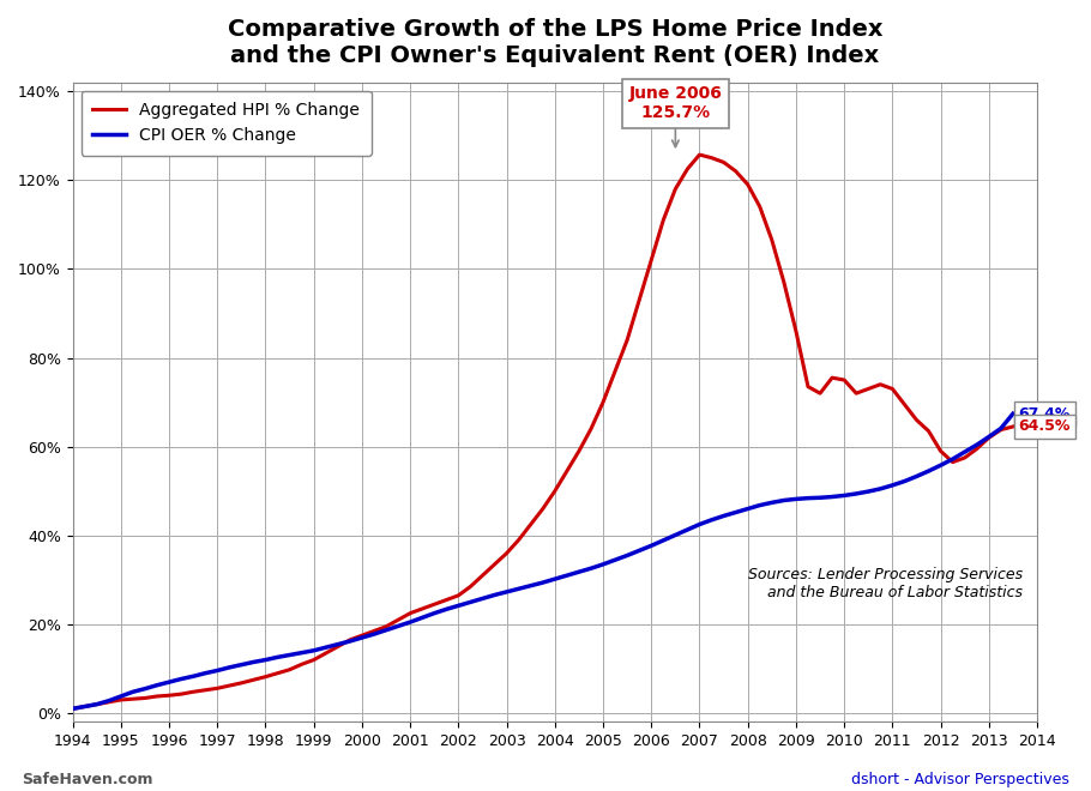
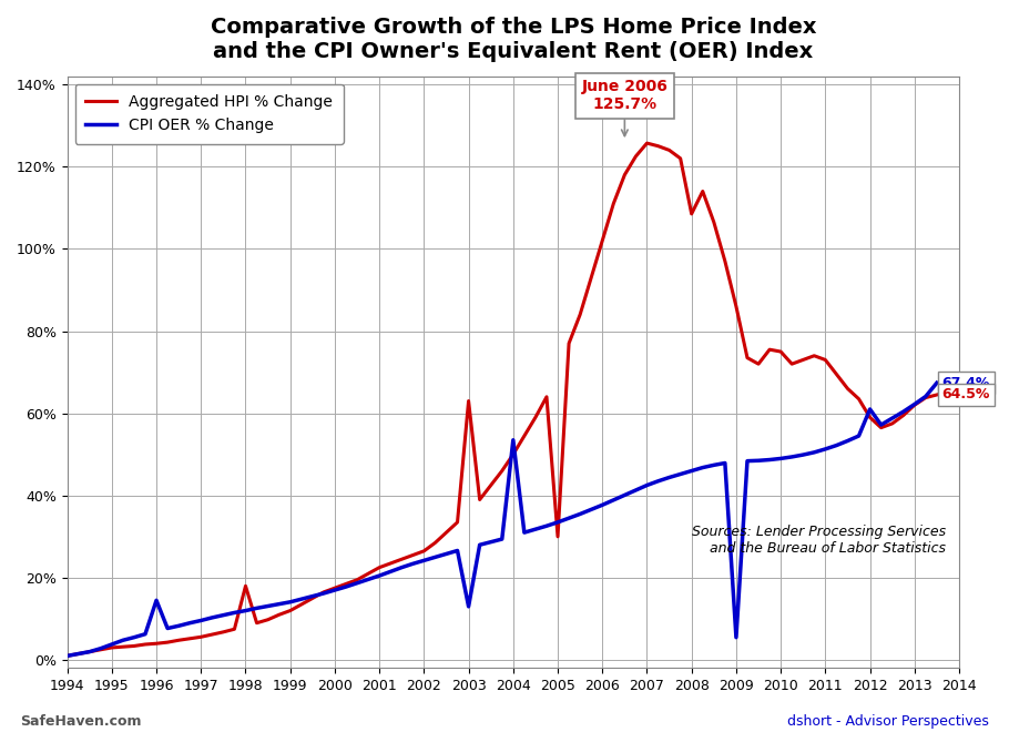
CPI OER % Change/1996: 7.0% -> 14.5%
Aggregated HPI % Change/1998: 8.2% -> 18.0%
Aggregated HPI % Change/2003: 36.0% -> 63.0%
CPI OER % Change/2003: 27.3% -> 13.0%
CPI OER % Change/2004: 30.2% -> 53.5%
Aggregated HPI % Change/2005: 70.0% -> 30.0%
Aggregated HPI % Change/2008: 119.0% -> 108.5%
CPI OER % Change/2009: 48.2% -> 5.5%
CPI OER % Change/2012: 55.8% -> 61.0%
